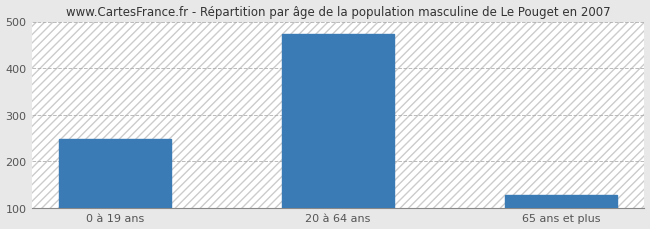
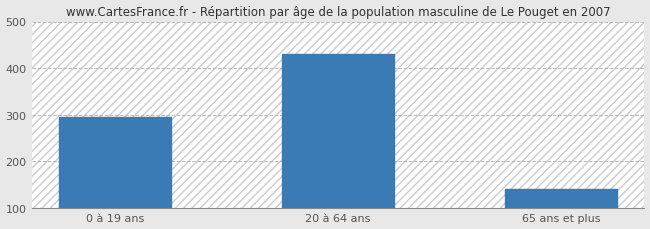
0 à 19 ans: 248 -> 295
20 à 64 ans: 473 -> 430
65 ans et plus: 128 -> 140
